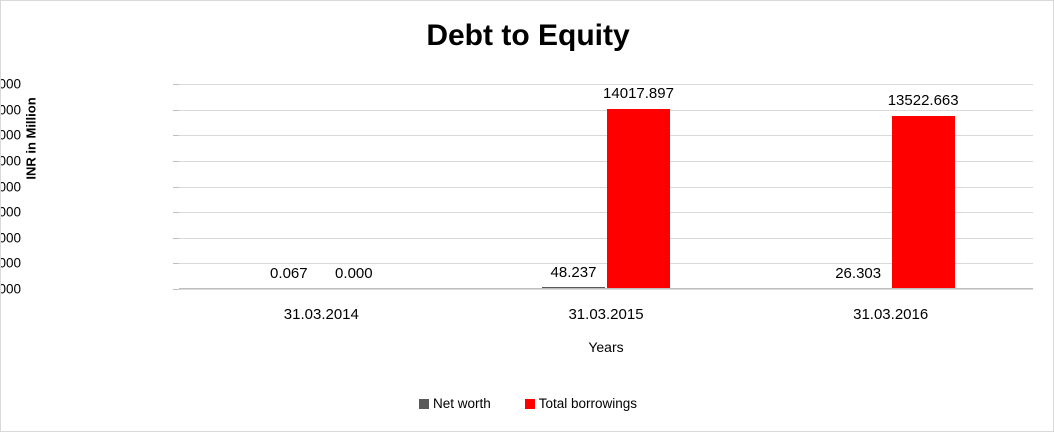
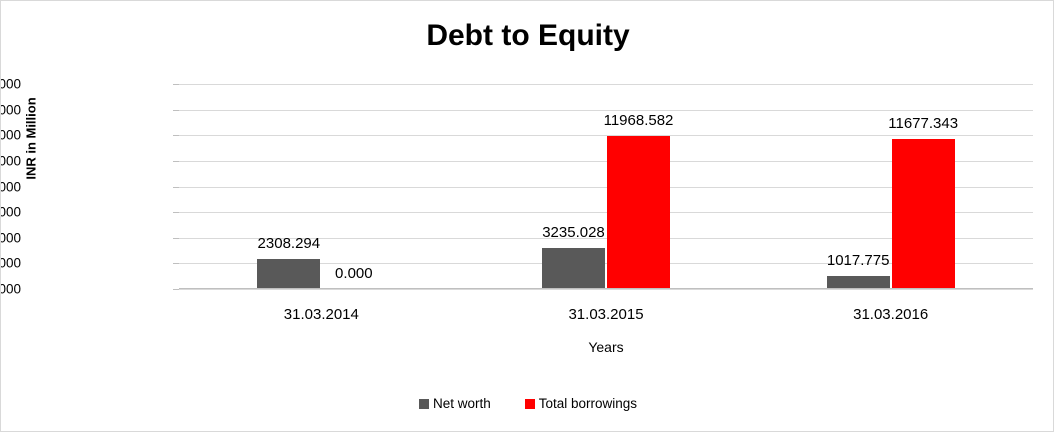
Net worth/31.03.2014: 0.067 -> 2308.294
Net worth/31.03.2015: 48.237 -> 3235.028
Total borrowings/31.03.2015: 14017.897 -> 11968.582
Net worth/31.03.2016: 26.303 -> 1017.775
Total borrowings/31.03.2016: 13522.663 -> 11677.343
